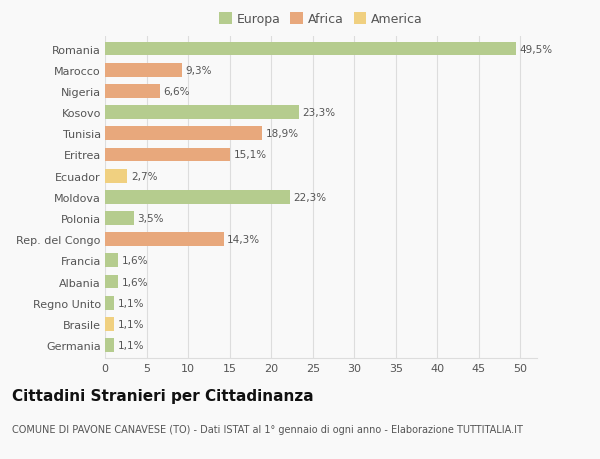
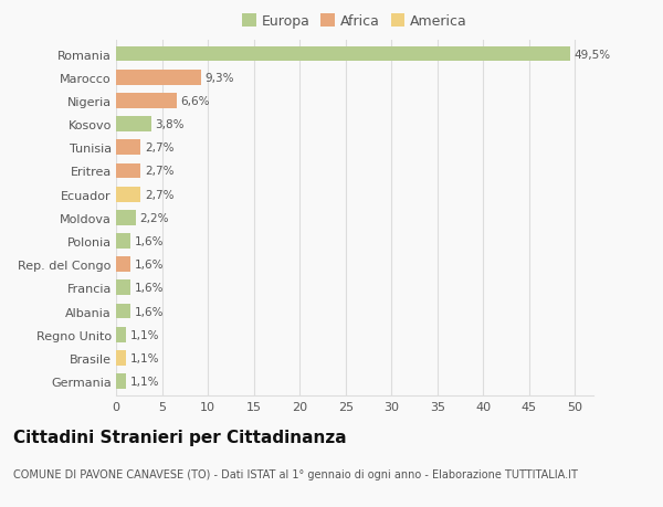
Kosovo: 23,3% -> 3,8%
Tunisia: 18,9% -> 2,7%
Eritrea: 15,1% -> 2,7%
Moldova: 22,3% -> 2,2%
Polonia: 3,5% -> 1,6%
Rep. del Congo: 14,3% -> 1,6%
